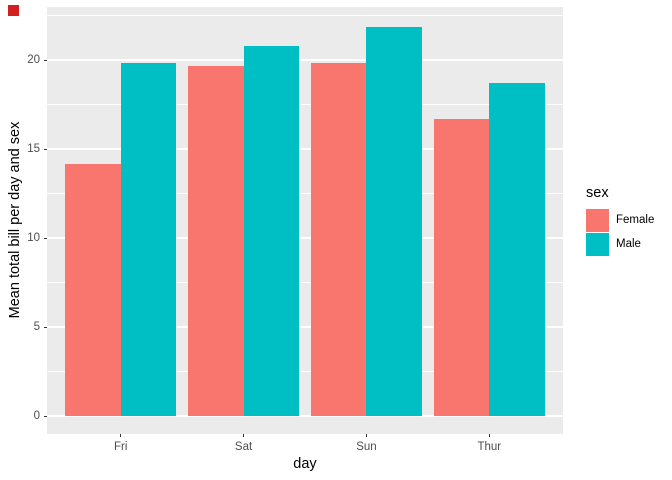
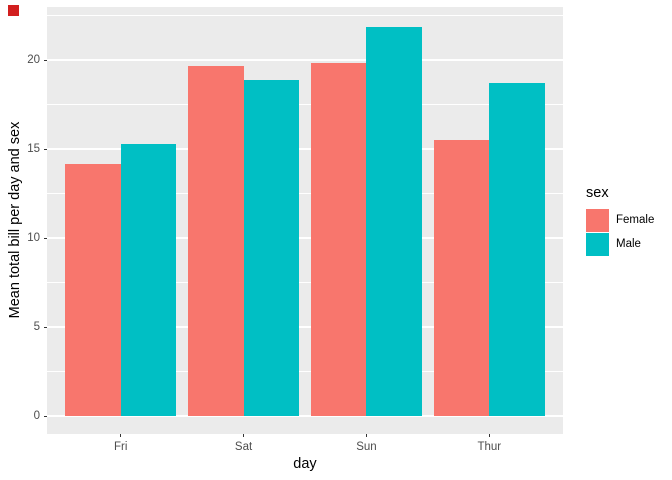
Male/Fri: 19.9 -> 15.3
Male/Sat: 20.8 -> 18.9
Female/Thur: 16.7 -> 15.5
